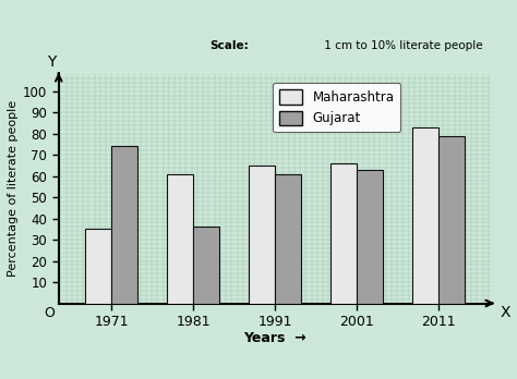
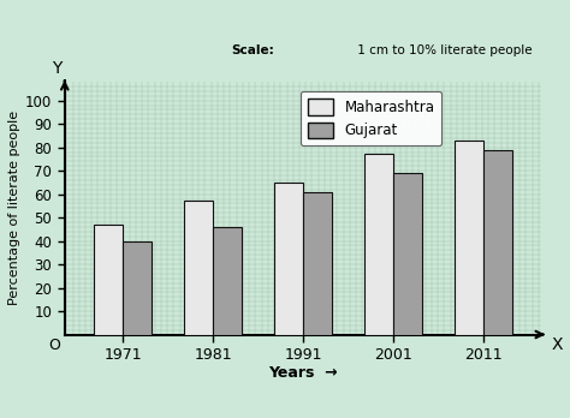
Maharashtra/1971: 35 -> 47
Gujarat/1971: 74 -> 40
Maharashtra/1981: 61 -> 57
Gujarat/1981: 36 -> 46
Maharashtra/2001: 66 -> 77
Gujarat/2001: 63 -> 69
